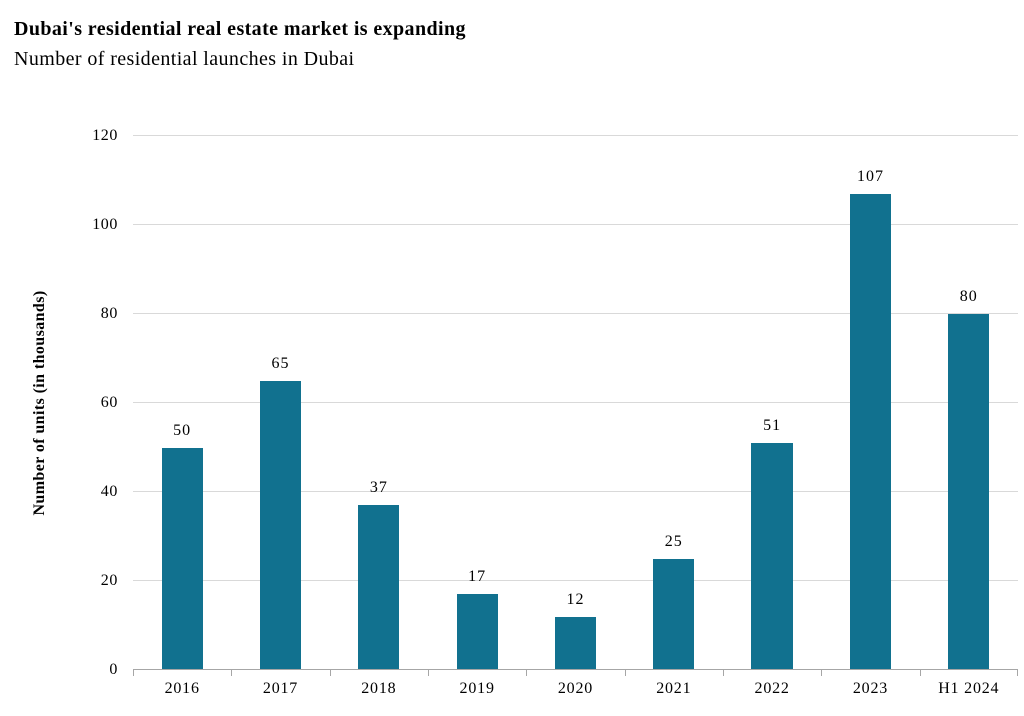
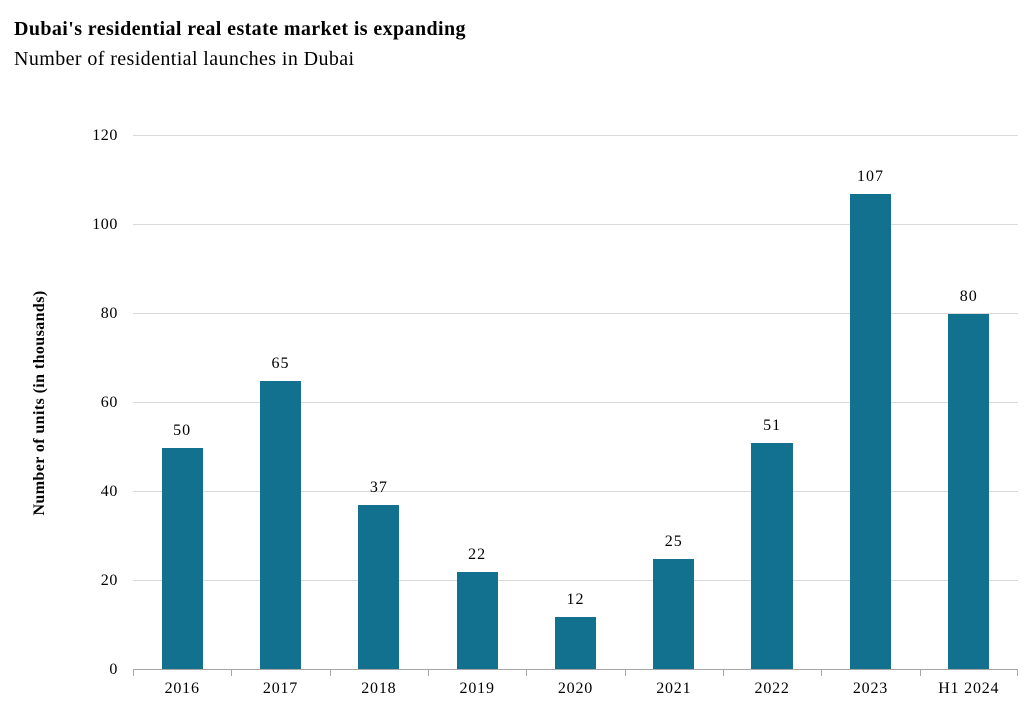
2019: 17 -> 22
